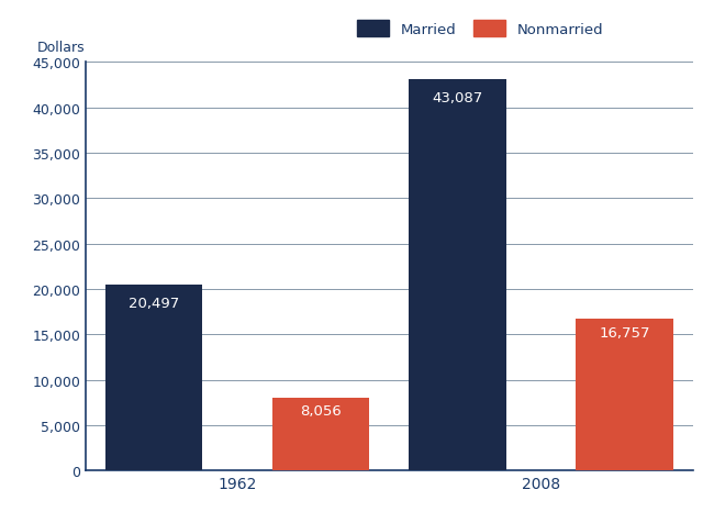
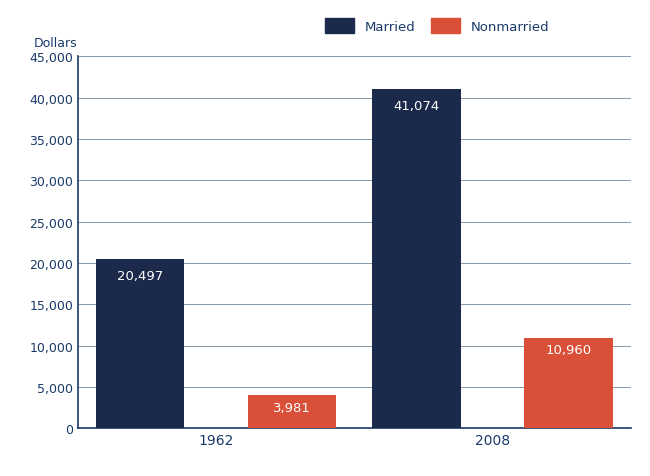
Nonmarried/1962: 8,056 -> 3,981
Married/2008: 43,087 -> 41,074
Nonmarried/2008: 16,757 -> 10,960
